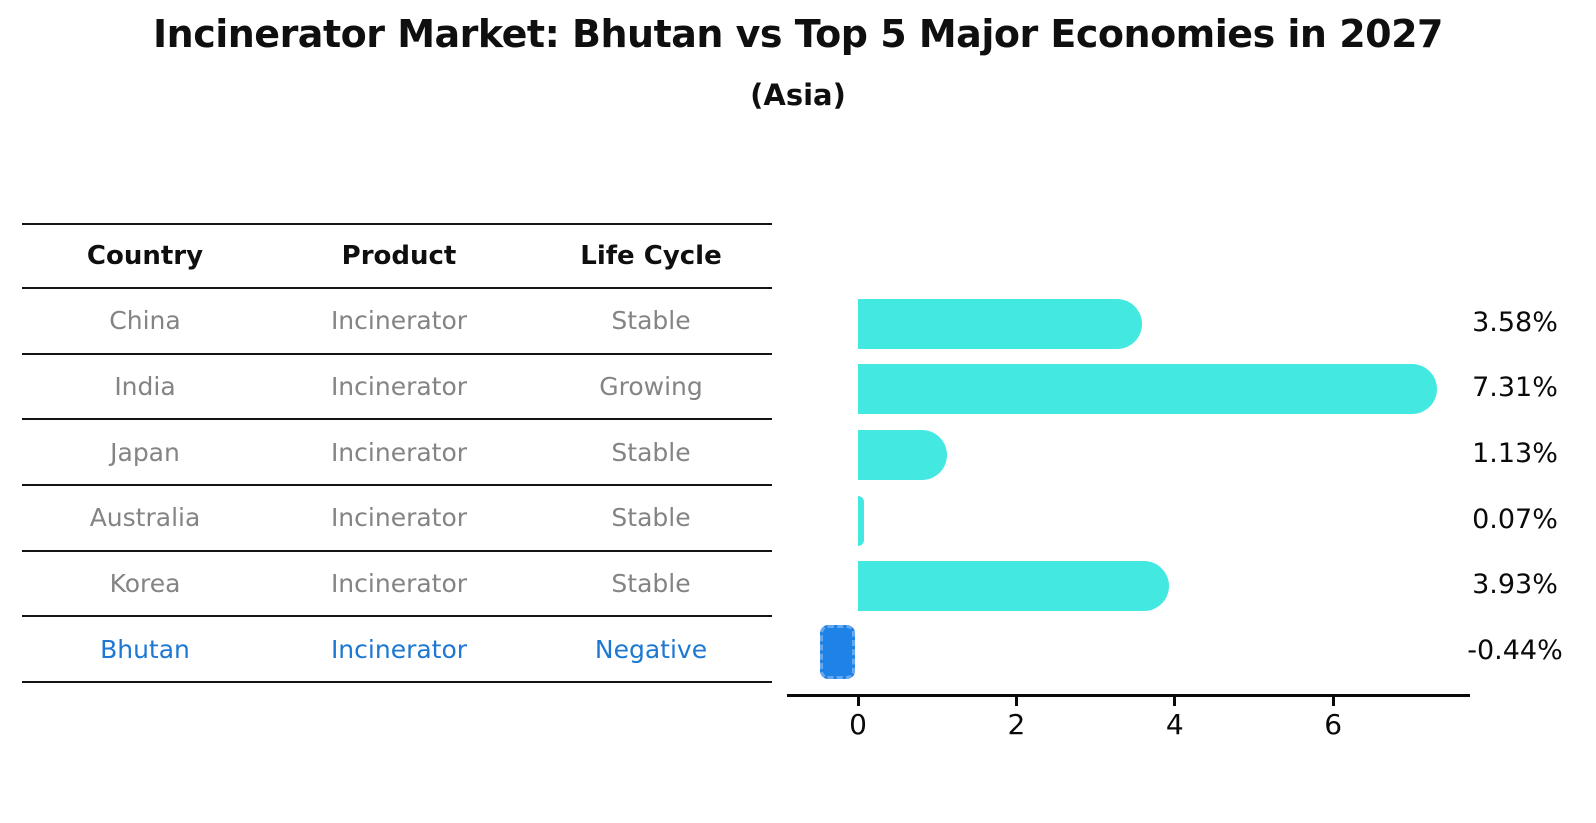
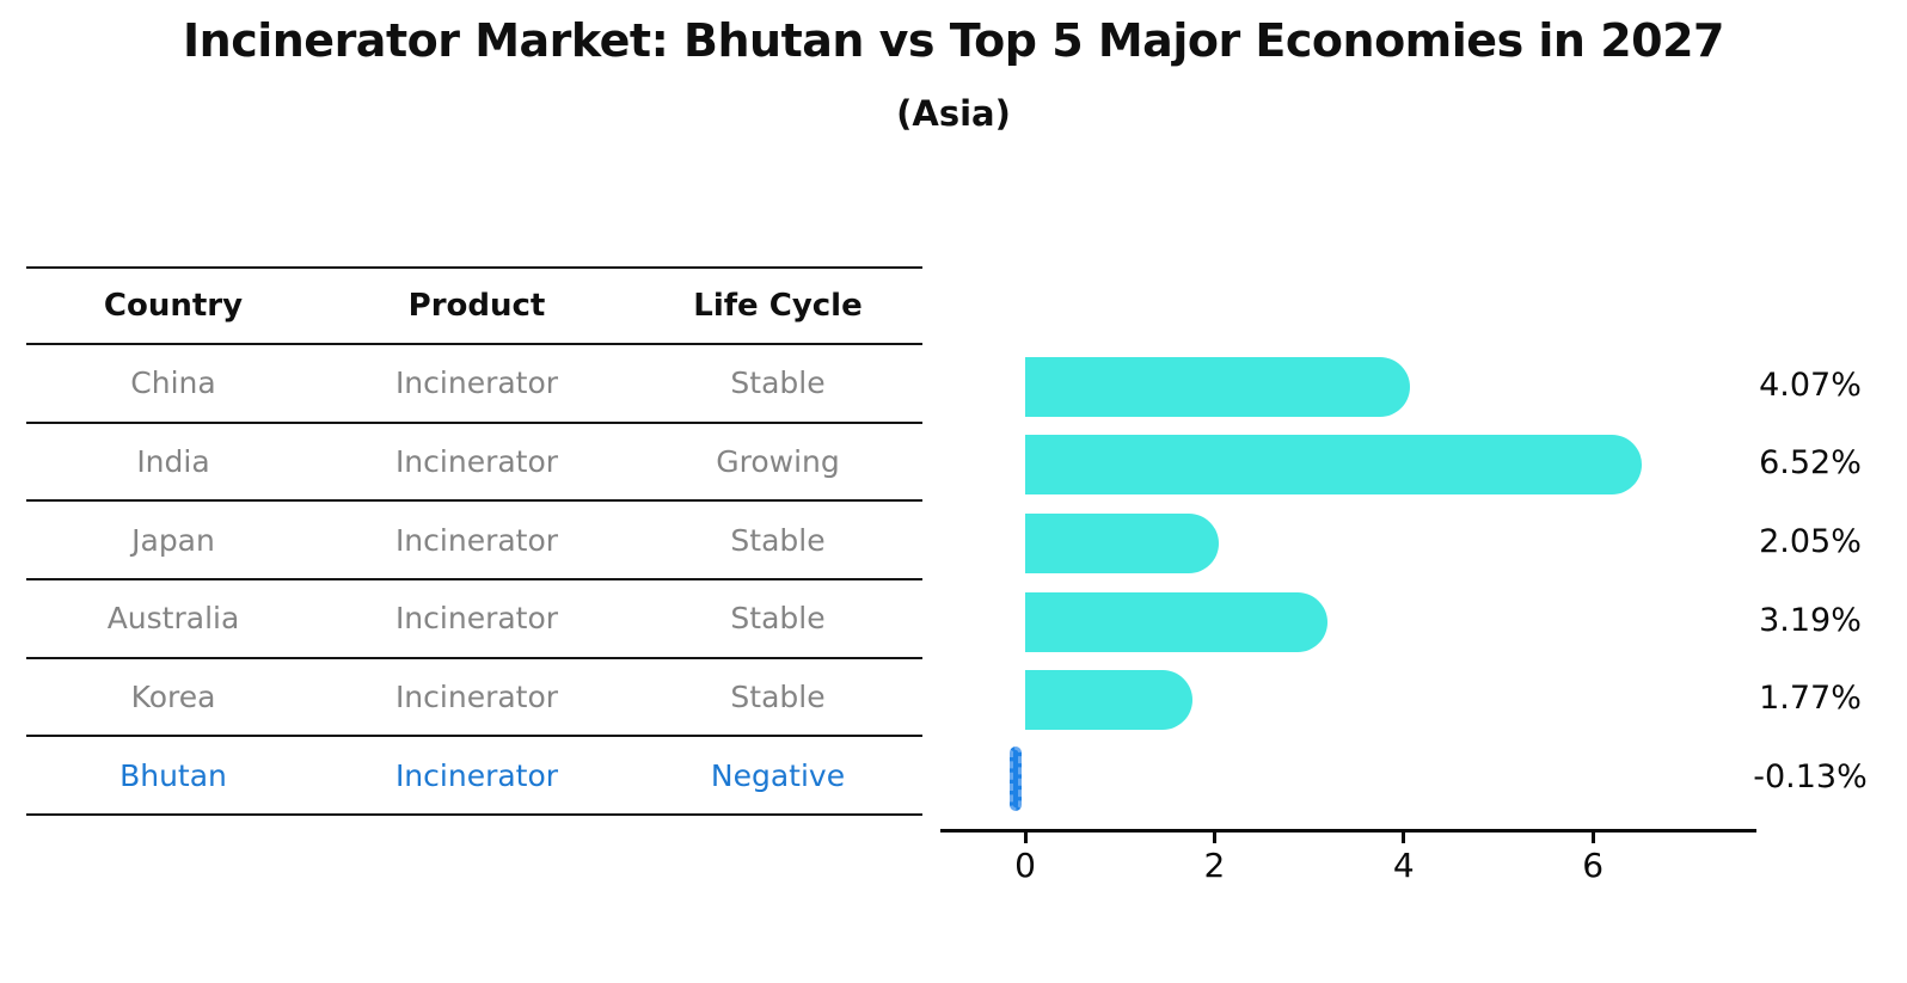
China: 3.58% -> 4.07%
India: 7.31% -> 6.52%
Japan: 1.13% -> 2.05%
Australia: 0.07% -> 3.19%
Korea: 3.93% -> 1.77%
Bhutan: -0.44% -> -0.13%
